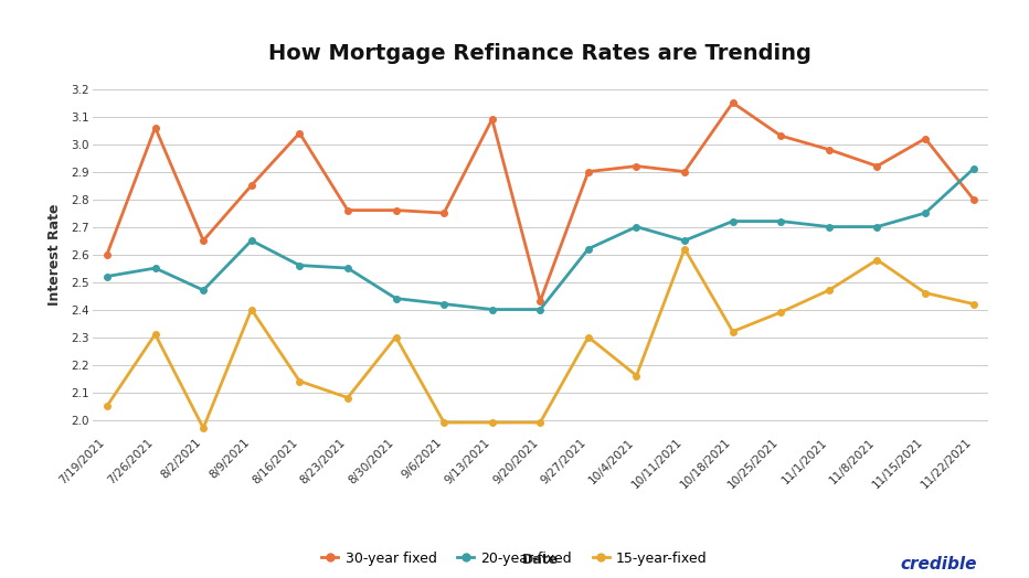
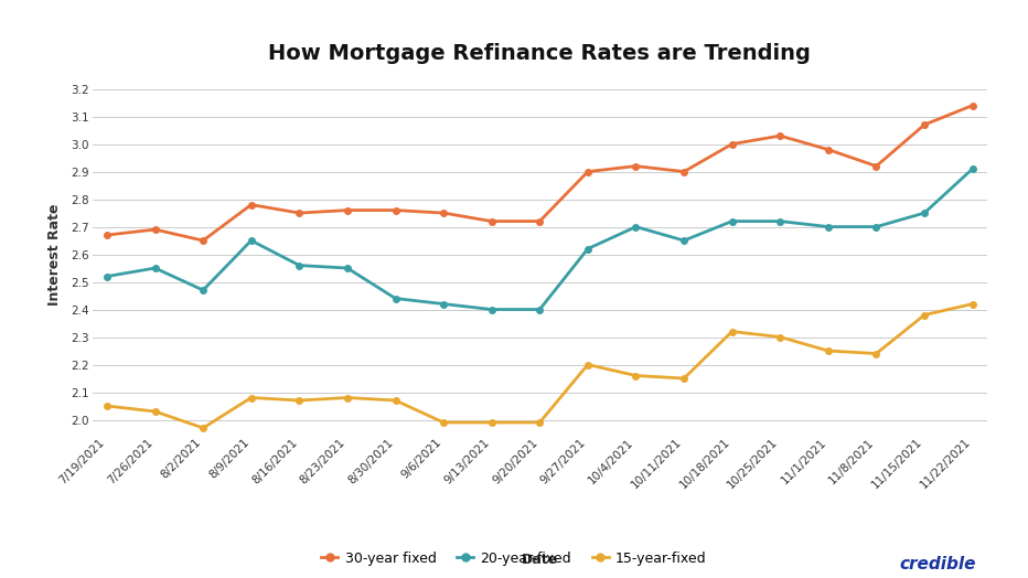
30-year fixed/7/19/2021: 2.60 -> 2.67
30-year fixed/7/26/2021: 3.06 -> 2.69
15-year-fixed/7/26/2021: 2.31 -> 2.03
30-year fixed/8/9/2021: 2.85 -> 2.78
15-year-fixed/8/9/2021: 2.40 -> 2.08
30-year fixed/8/16/2021: 3.04 -> 2.75
15-year-fixed/8/16/2021: 2.14 -> 2.07
15-year-fixed/8/30/2021: 2.30 -> 2.07
30-year fixed/9/13/2021: 3.09 -> 2.72
30-year fixed/9/20/2021: 2.43 -> 2.72
15-year-fixed/9/27/2021: 2.30 -> 2.20
15-year-fixed/10/11/2021: 2.62 -> 2.15
30-year fixed/10/18/2021: 3.15 -> 3.00
15-year-fixed/10/25/2021: 2.39 -> 2.30
15-year-fixed/11/1/2021: 2.47 -> 2.25
15-year-fixed/11/8/2021: 2.58 -> 2.24
30-year fixed/11/15/2021: 3.02 -> 3.07
15-year-fixed/11/15/2021: 2.46 -> 2.38
30-year fixed/11/22/2021: 2.80 -> 3.14
